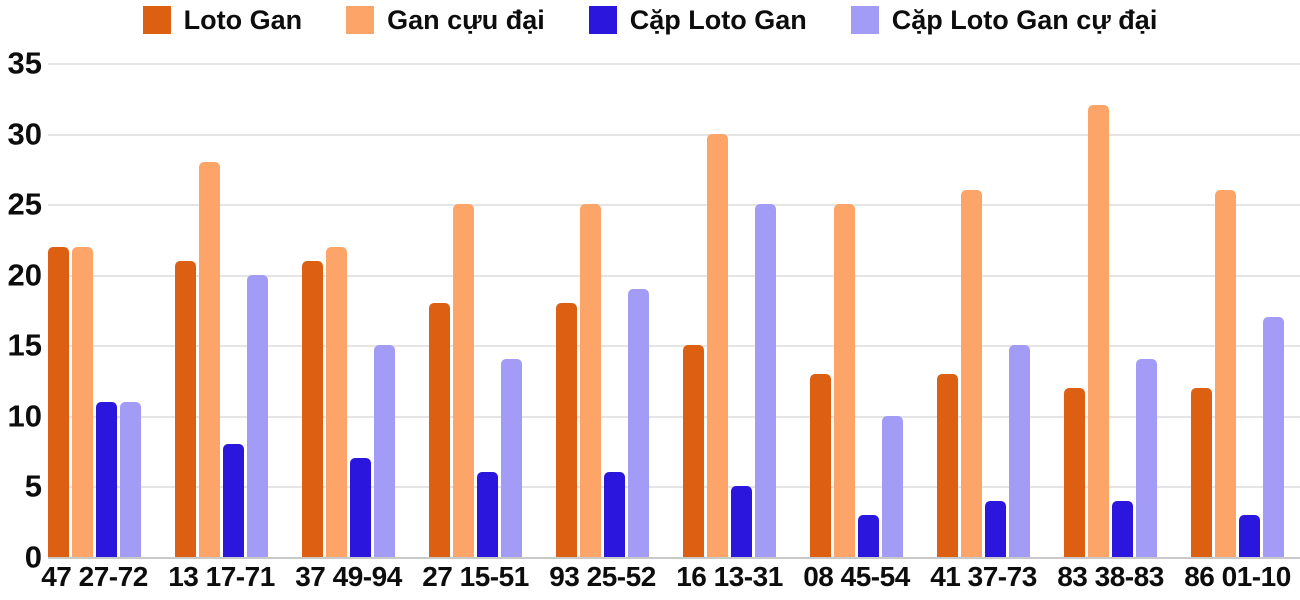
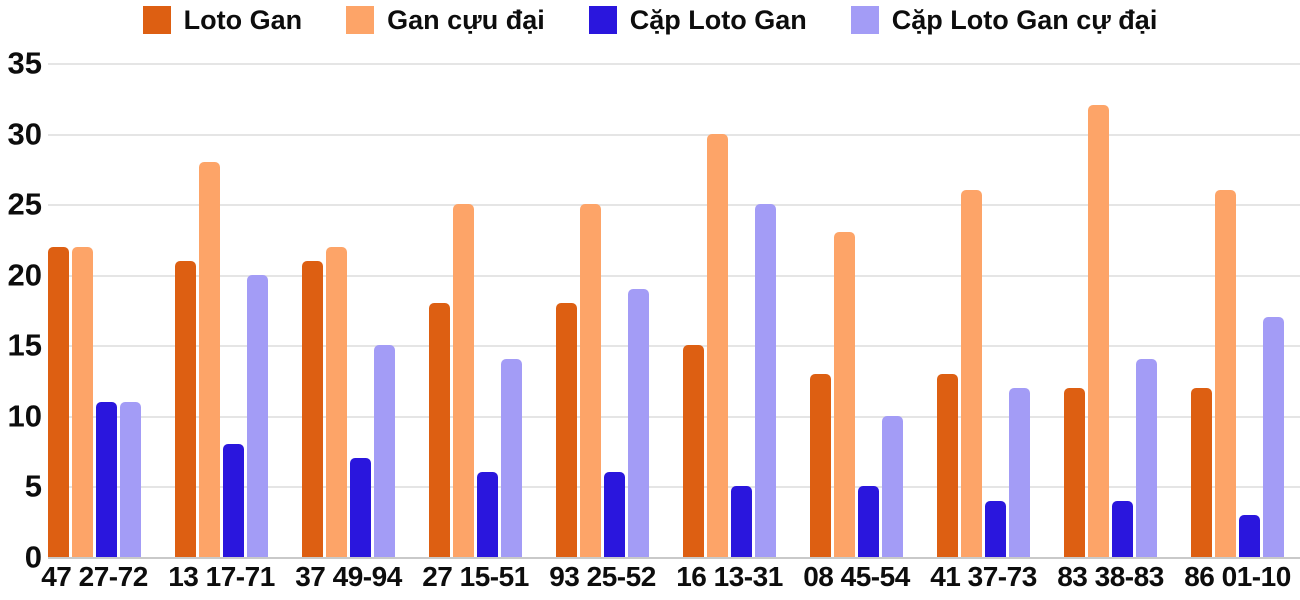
Gan cựu đại/08 45-54: 25 -> 23
Cặp Loto Gan/08 45-54: 3 -> 5
Cặp Loto Gan cự đại/41 37-73: 15 -> 12
